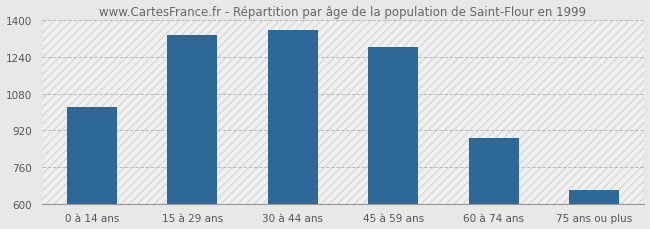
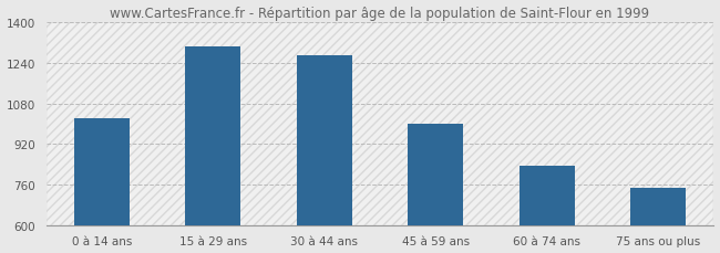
15 à 29 ans: 1335 -> 1305
30 à 44 ans: 1355 -> 1270
45 à 59 ans: 1285 -> 1000
60 à 74 ans: 885 -> 835
75 ans ou plus: 660 -> 745
